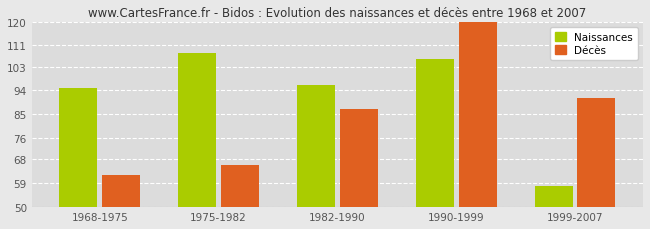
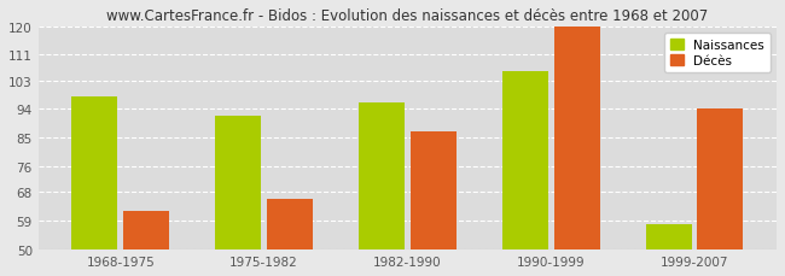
Naissances/1968-1975: 95 -> 98
Naissances/1975-1982: 108 -> 92
Décès/1999-2007: 91 -> 94
